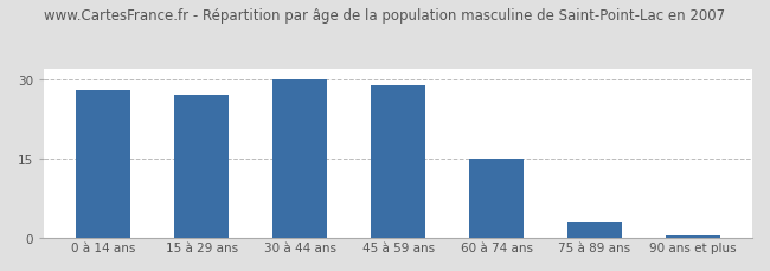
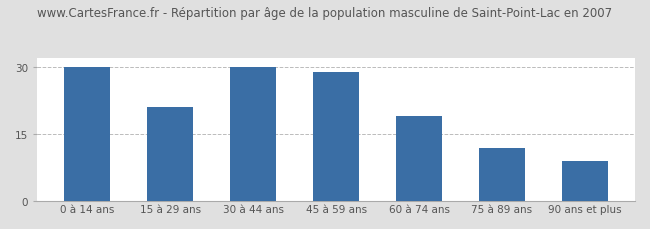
0 à 14 ans: 28.0 -> 30.0
15 à 29 ans: 27.0 -> 21.0
60 à 74 ans: 15.0 -> 19.0
75 à 89 ans: 3.0 -> 12.0
90 ans et plus: 0.5 -> 9.0
